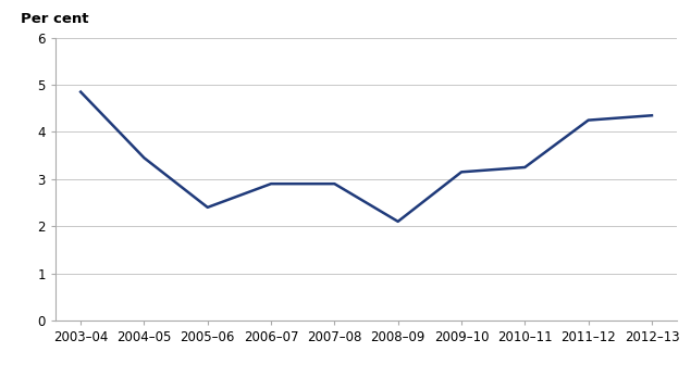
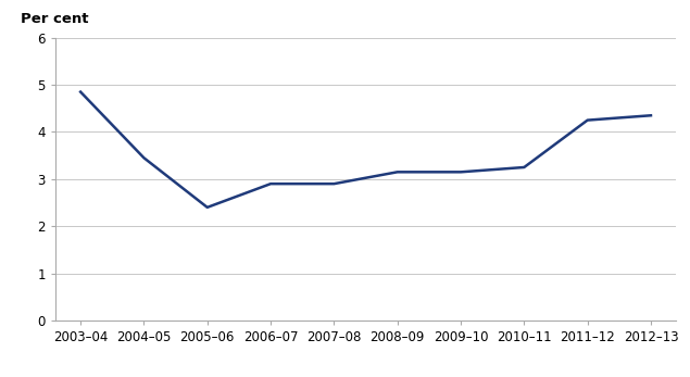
2008–09: 2.10 -> 3.15
